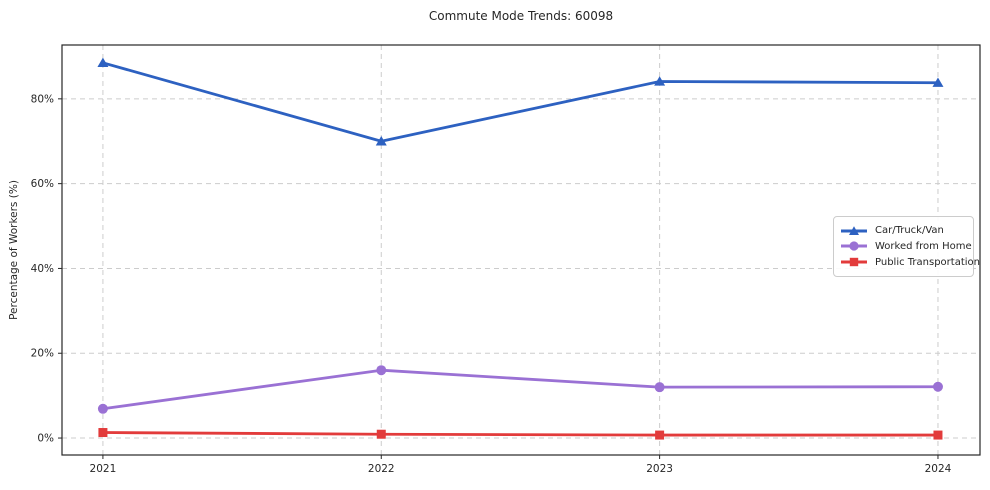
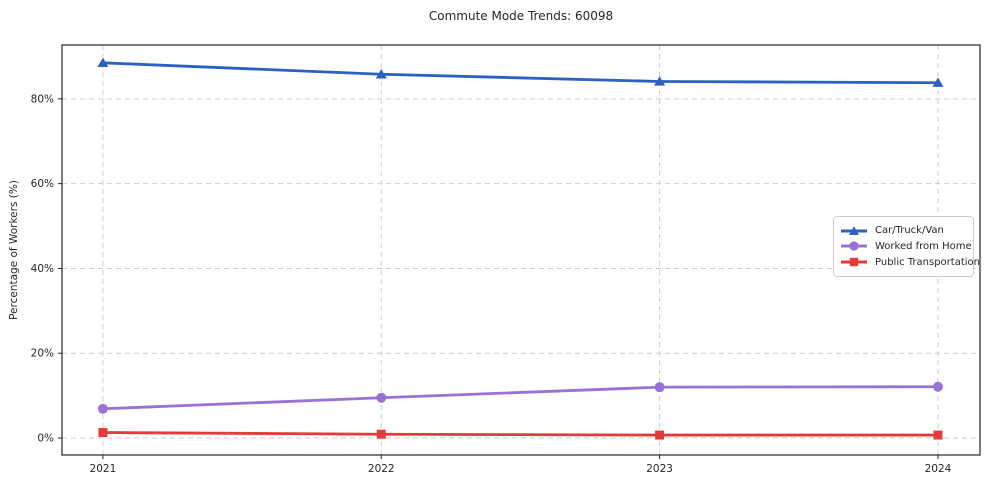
Car/Truck/Van/2022: 70% -> 86%
Worked from Home/2022: 16% -> 10%
